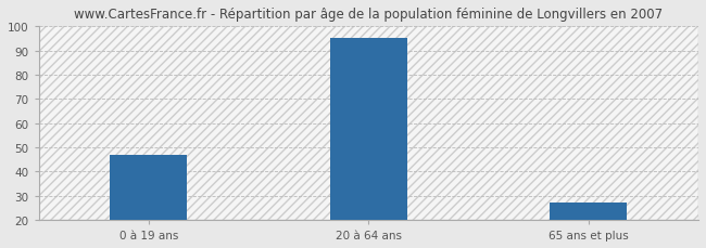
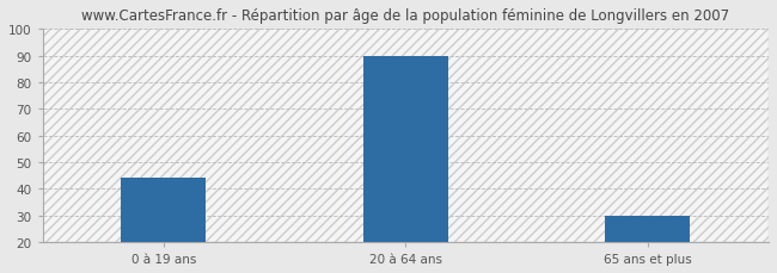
0 à 19 ans: 47 -> 44
20 à 64 ans: 95 -> 90
65 ans et plus: 27 -> 30
